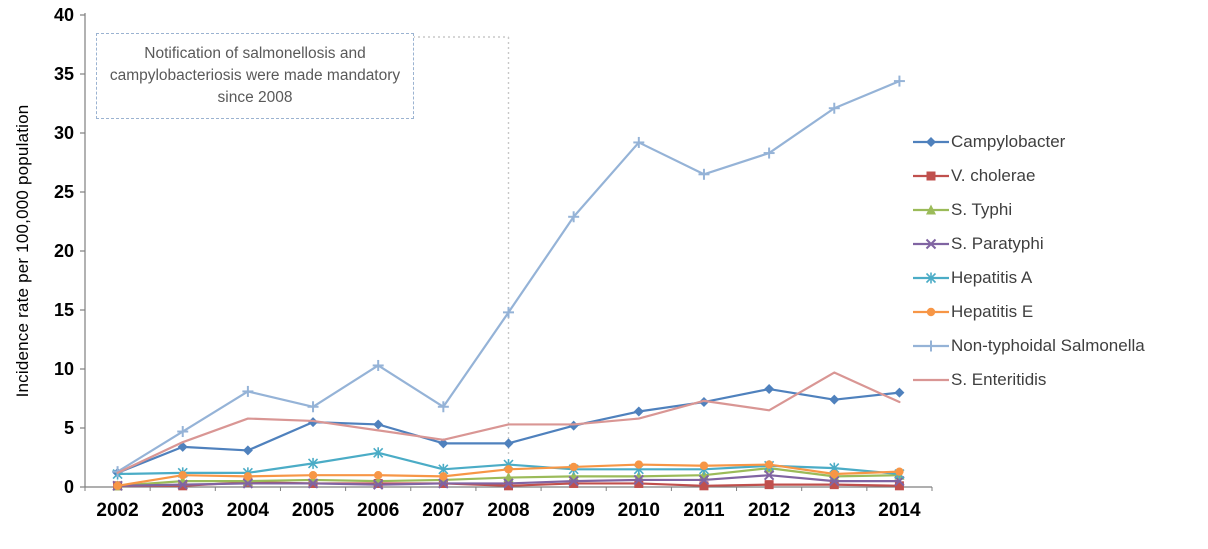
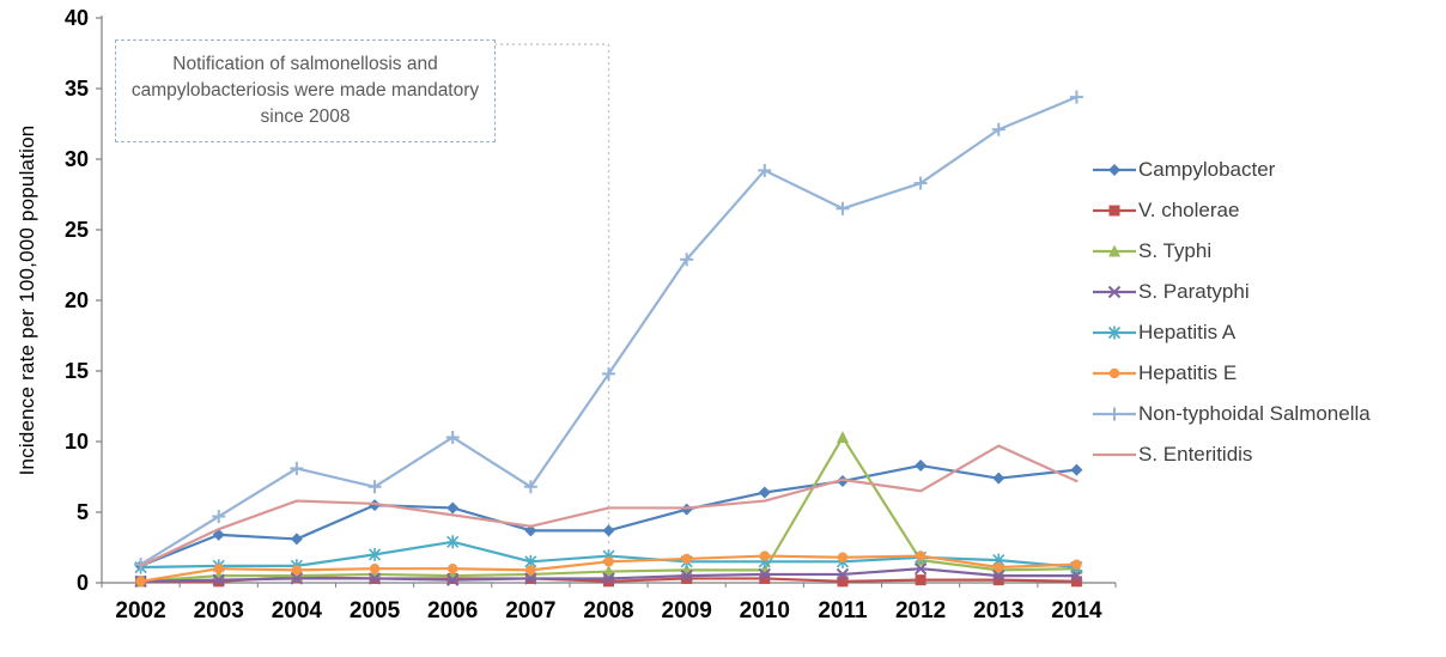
S. Typhi/2011: 1.0 -> 10.3
